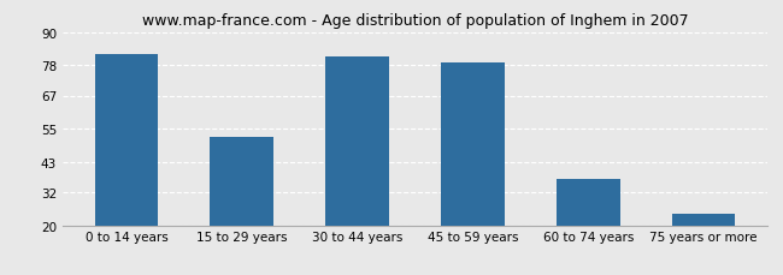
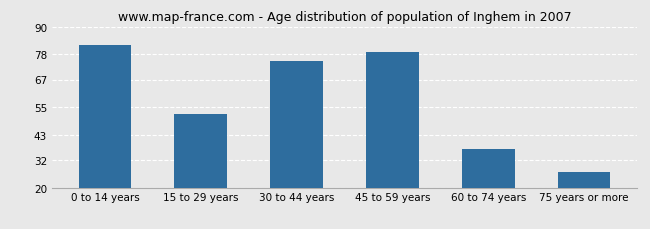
30 to 44 years: 81 -> 75
75 years or more: 24 -> 27
